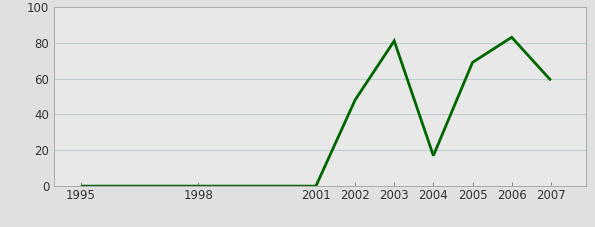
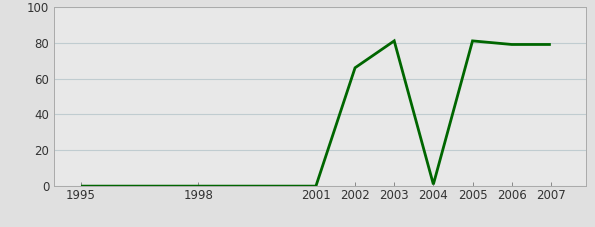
2002: 48 -> 66
2004: 17 -> 1
2005: 69 -> 81
2006: 83 -> 79
2007: 59 -> 79
